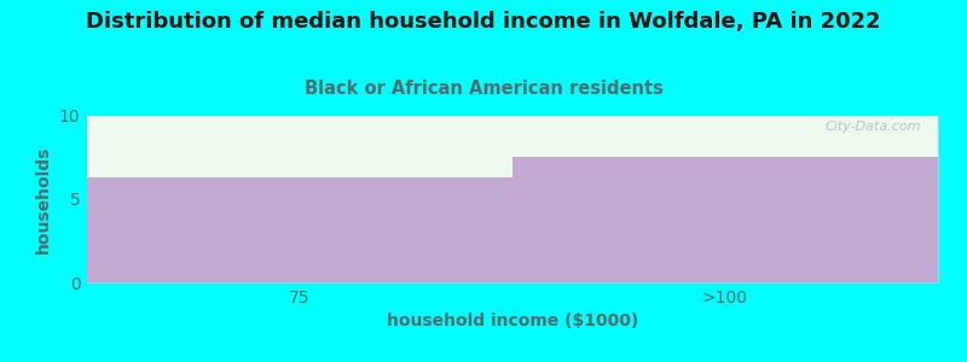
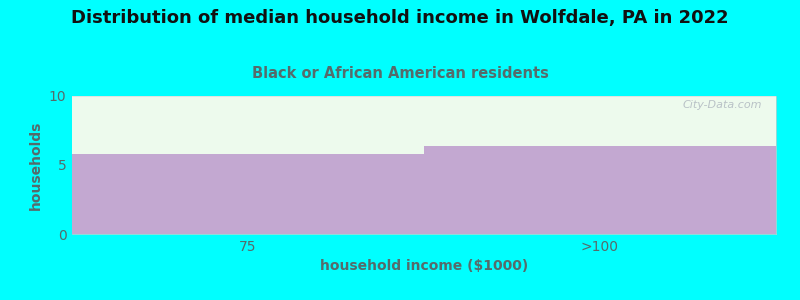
75: 6.3 -> 5.8
>100: 7.5 -> 6.4
